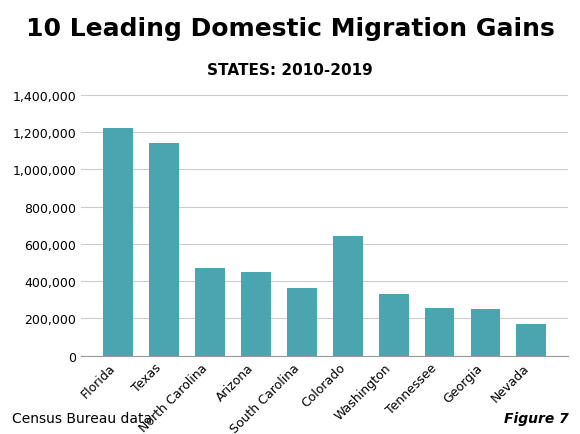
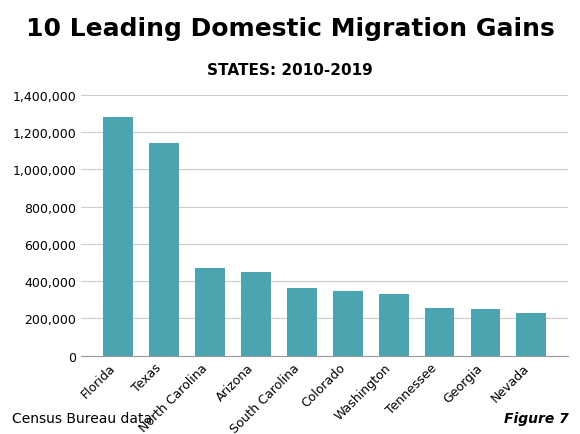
Florida: 1,220,000 -> 1,280,000
Colorado: 640,000 -> 340,000
Nevada: 170,000 -> 230,000
